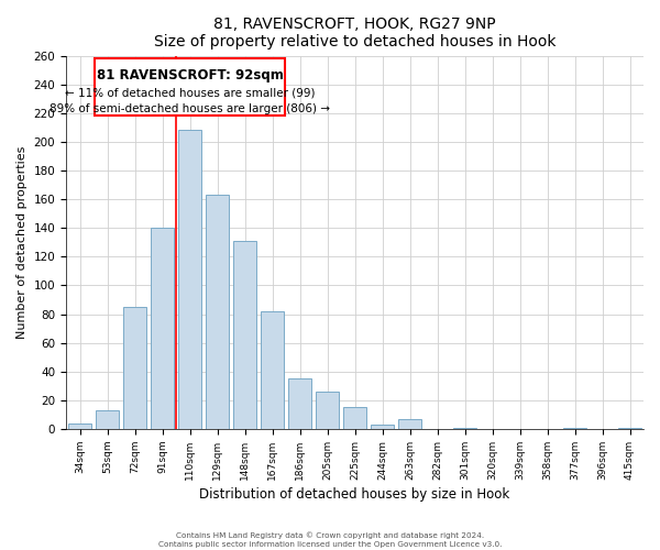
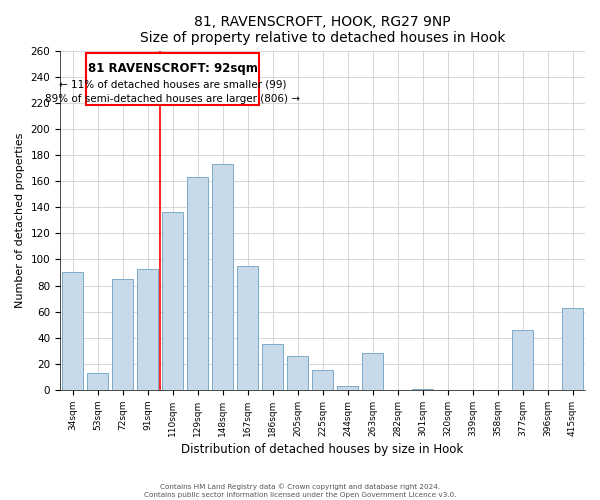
34sqm: 4 -> 90
91sqm: 140 -> 93
110sqm: 208 -> 136
148sqm: 131 -> 173
167sqm: 82 -> 95
263sqm: 7 -> 28
377sqm: 1 -> 46
415sqm: 1 -> 63
